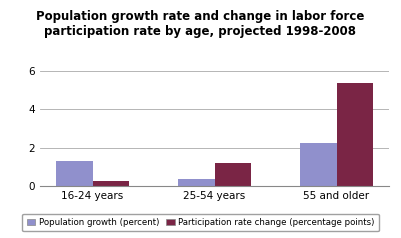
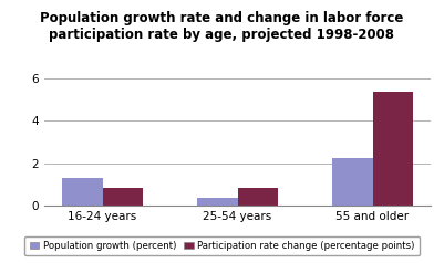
Participation rate change (percentage points)/16-24 years: 0.2 -> 0.8
Participation rate change (percentage points)/25-54 years: 1.2 -> 0.8
